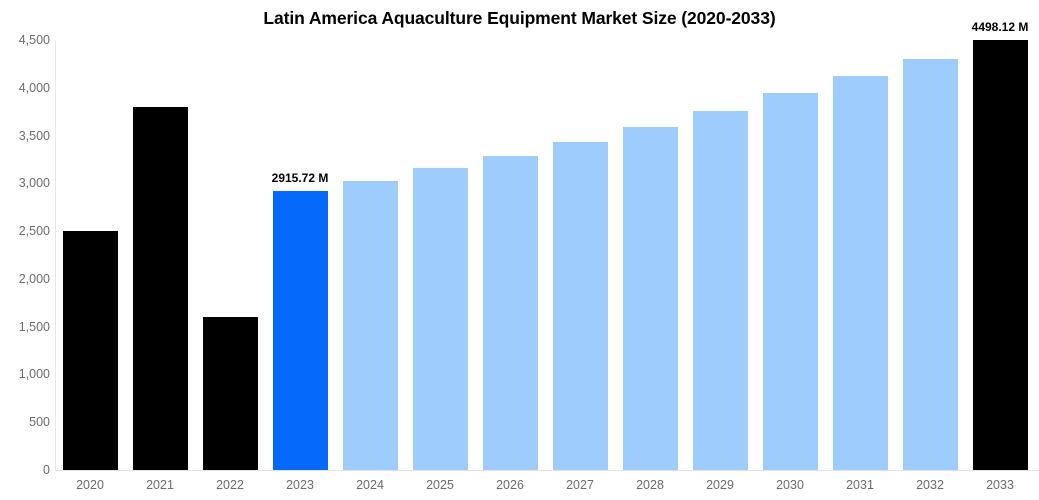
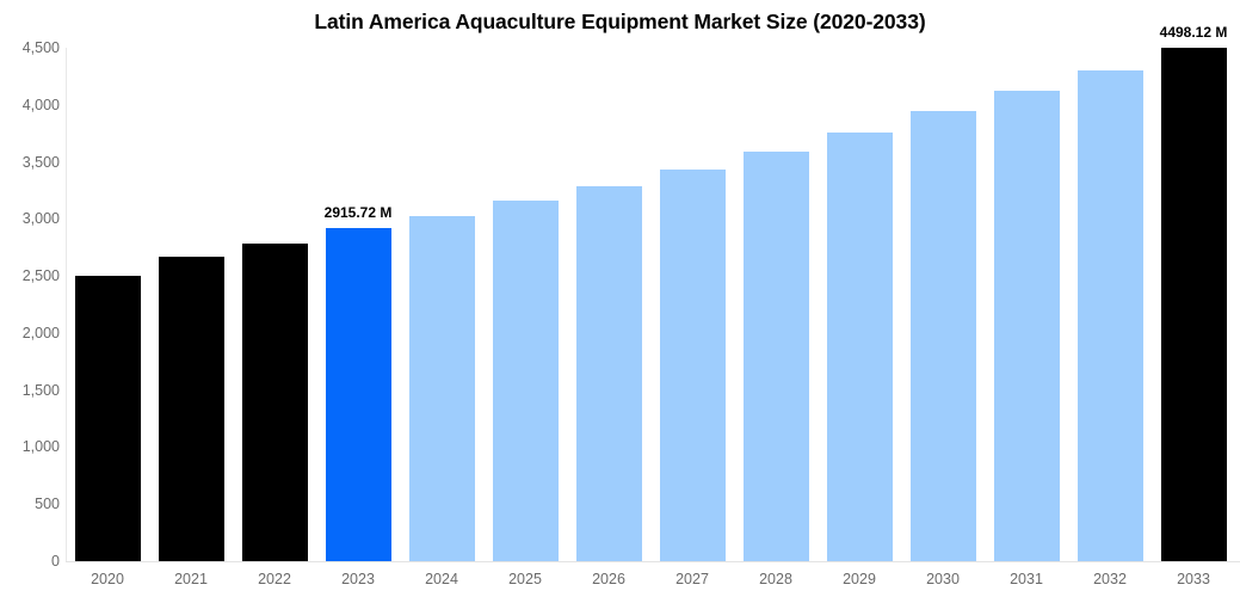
2021: 3800 -> 2700
2022: 1600 -> 2800
